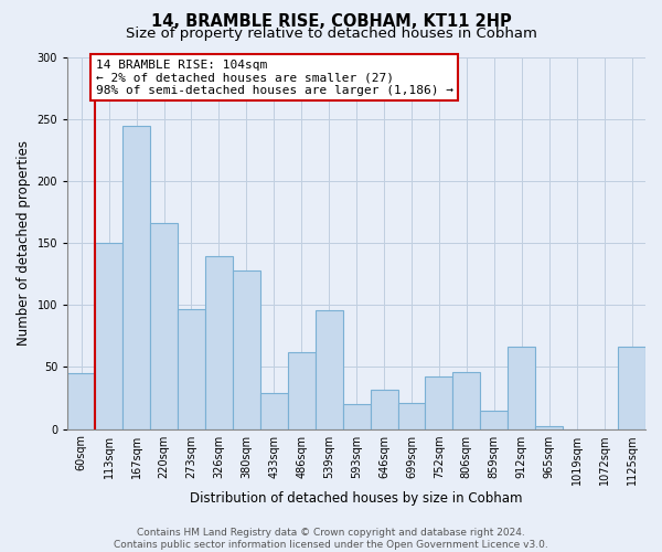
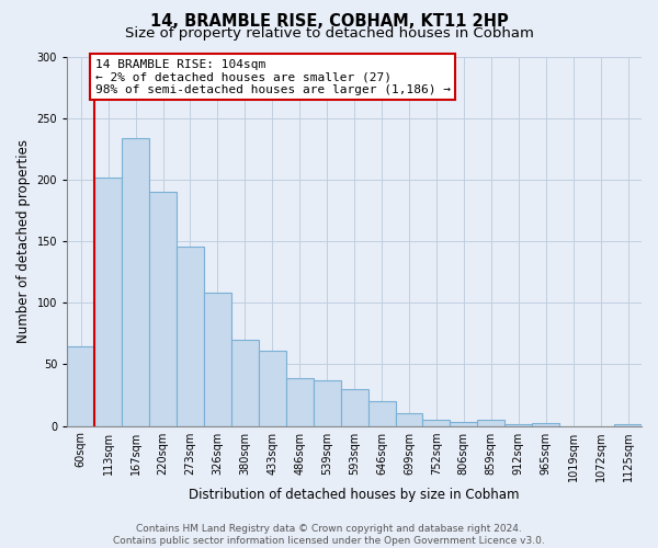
60sqm: 45 -> 65
113sqm: 150 -> 202
167sqm: 244 -> 234
220sqm: 166 -> 190
273sqm: 97 -> 146
326sqm: 139 -> 108
380sqm: 128 -> 70
433sqm: 29 -> 61
486sqm: 62 -> 39
539sqm: 96 -> 37
593sqm: 20 -> 30
646sqm: 32 -> 20
699sqm: 21 -> 10
752sqm: 42 -> 5
806sqm: 46 -> 3
859sqm: 15 -> 5
912sqm: 66 -> 1
1125sqm: 66 -> 1
